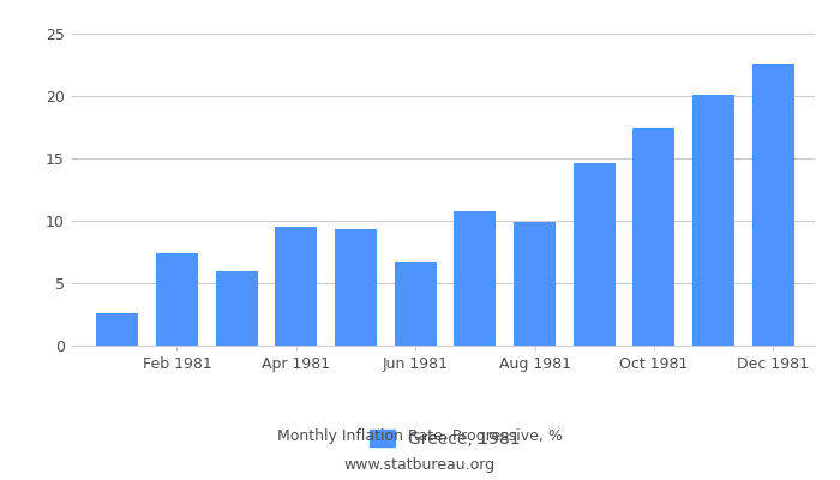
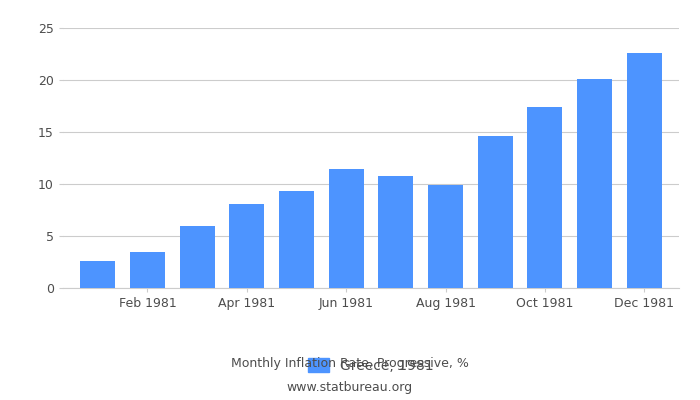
Feb 1981: 7.4 -> 3.5
Apr 1981: 9.5 -> 8.1
Jun 1981: 6.7 -> 11.4
